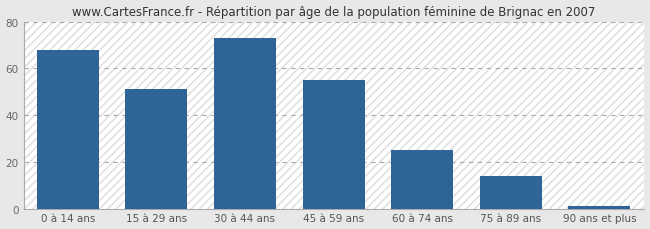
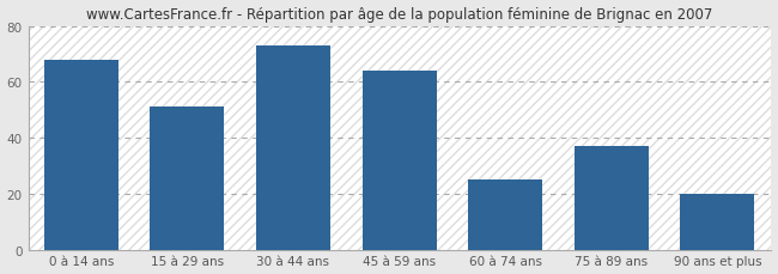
45 à 59 ans: 55 -> 64
75 à 89 ans: 14 -> 37
90 ans et plus: 1 -> 20
